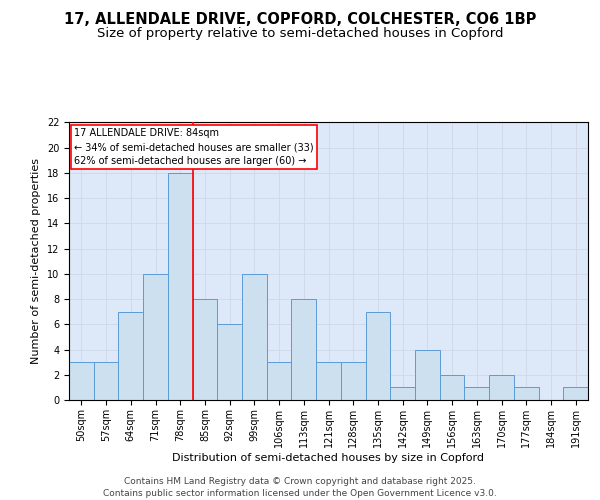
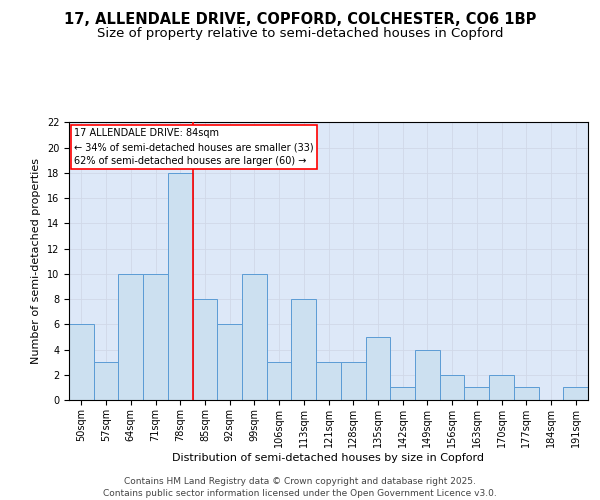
50sqm: 3 -> 6
64sqm: 7 -> 10
135sqm: 7 -> 5
